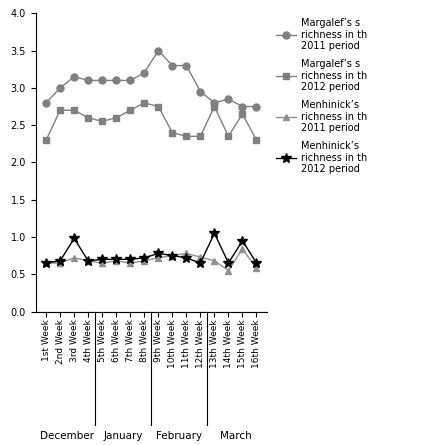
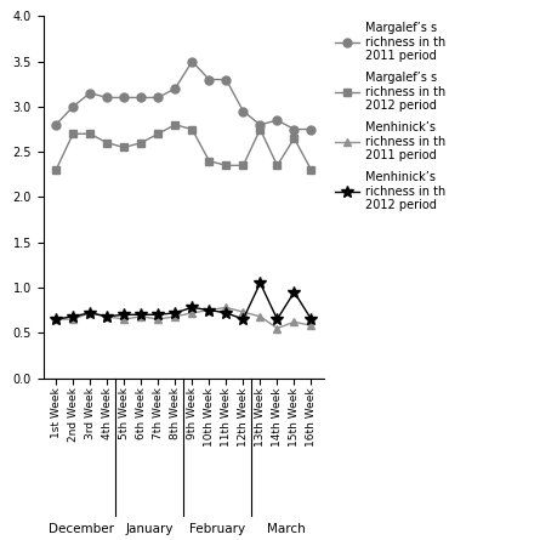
Menhinick’s richness in th 2012 period/3rd Week: 0.98 -> 0.72
Menhinick’s richness in th 2011 period/15th Week: 0.84 -> 0.62
